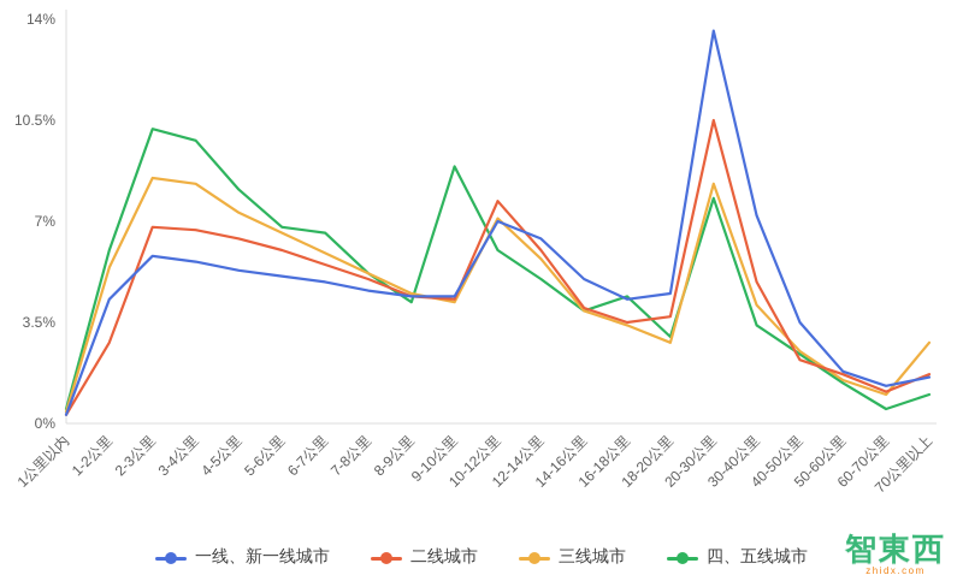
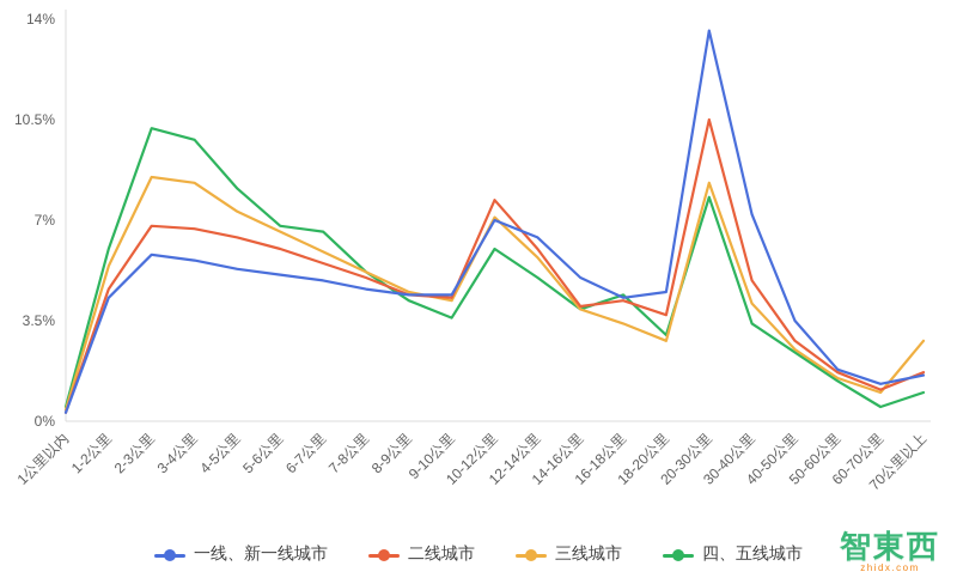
二线城市/1-2公里: 2.8% -> 4.6%
四、五线城市/9-10公里: 8.9% -> 3.6%
二线城市/16-18公里: 3.5% -> 4.2%
二线城市/40-50公里: 2.2% -> 2.8%
